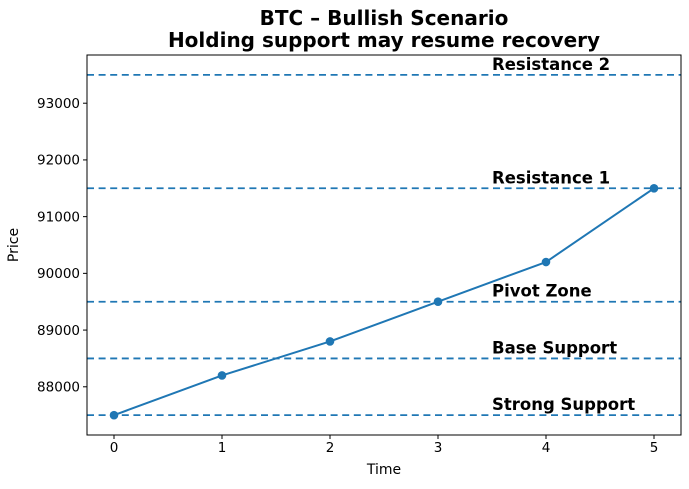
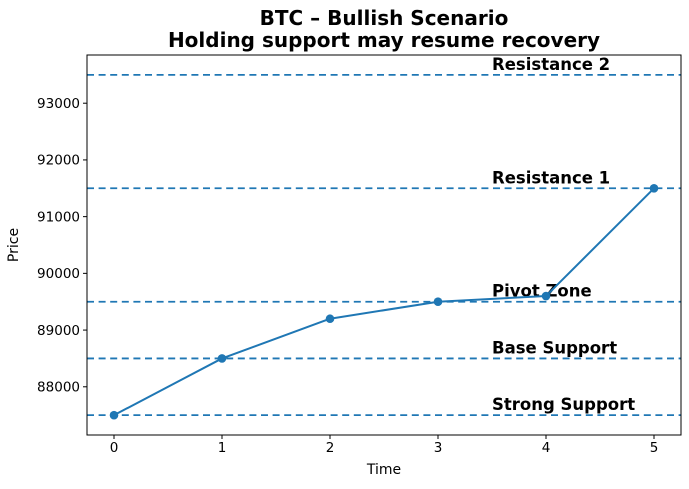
1: 88200 -> 88500
2: 88800 -> 89200
4: 90200 -> 89600
